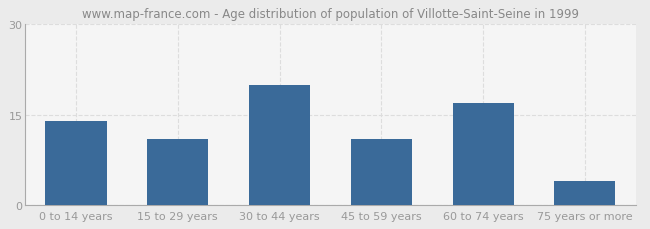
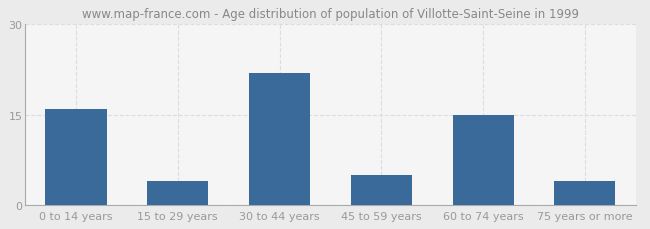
0 to 14 years: 14 -> 16
15 to 29 years: 11 -> 4
30 to 44 years: 20 -> 22
45 to 59 years: 11 -> 5
60 to 74 years: 17 -> 15
